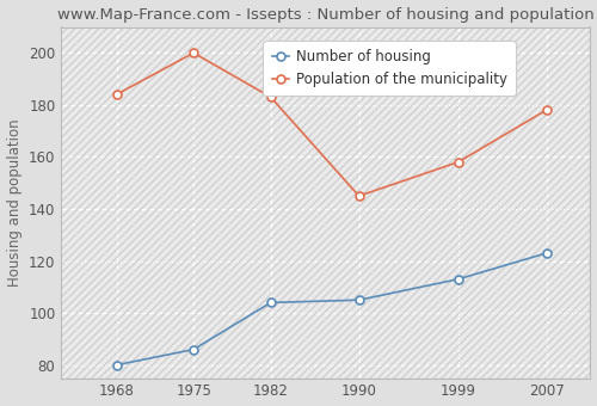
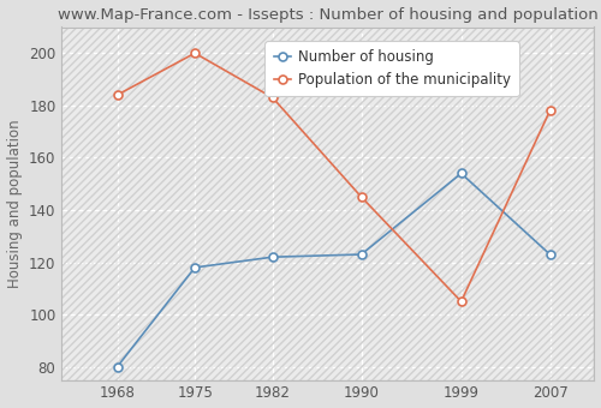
Number of housing/1975: 86 -> 118
Number of housing/1982: 104 -> 122
Number of housing/1990: 105 -> 123
Number of housing/1999: 113 -> 154
Population of the municipality/1999: 158 -> 105
